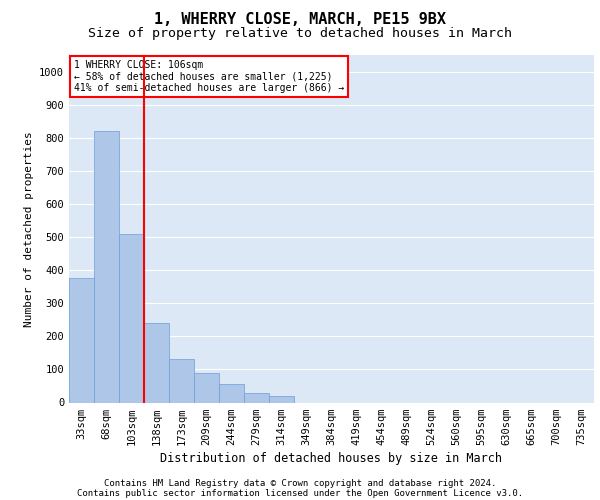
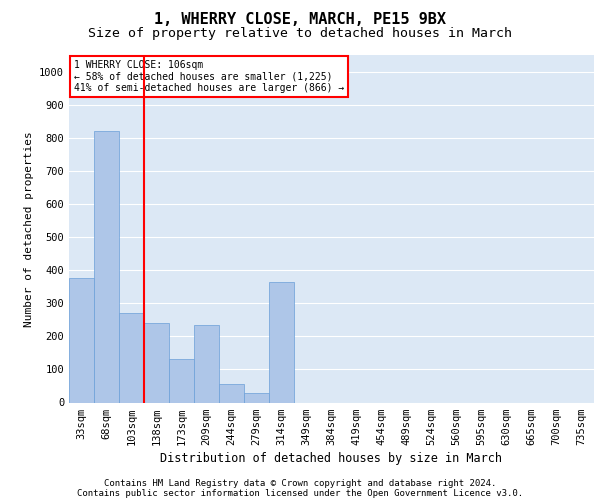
103sqm: 510 -> 270
209sqm: 90 -> 235
314sqm: 20 -> 365
